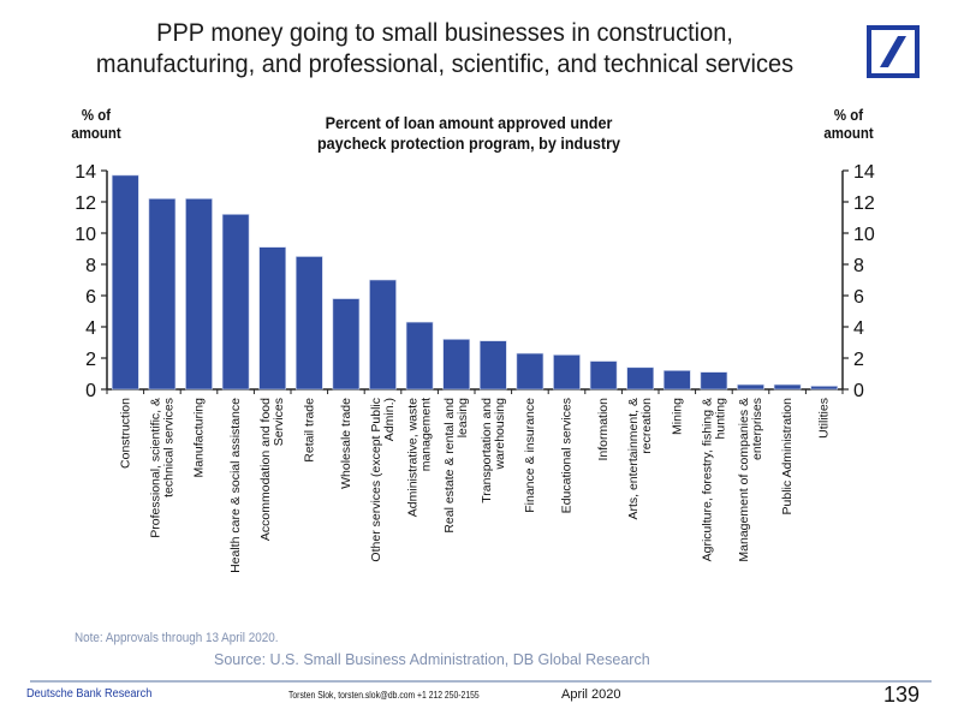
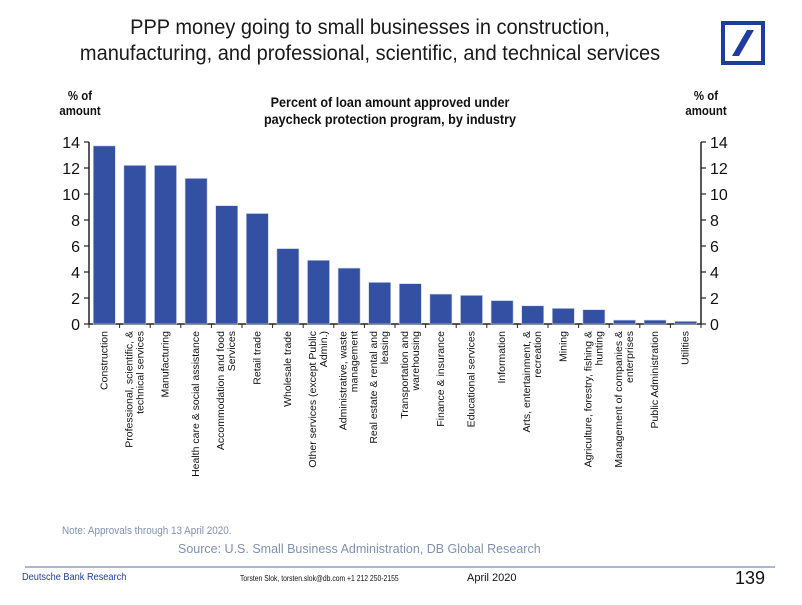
Other services (except Public Admin.): 7.0 -> 4.9
